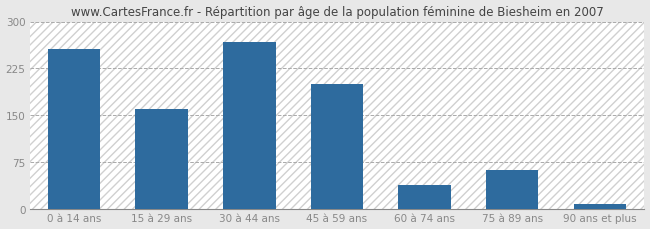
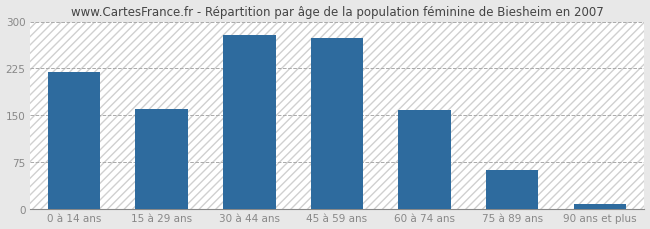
0 à 14 ans: 256 -> 220
30 à 44 ans: 268 -> 278
45 à 59 ans: 200 -> 273
60 à 74 ans: 38 -> 158
